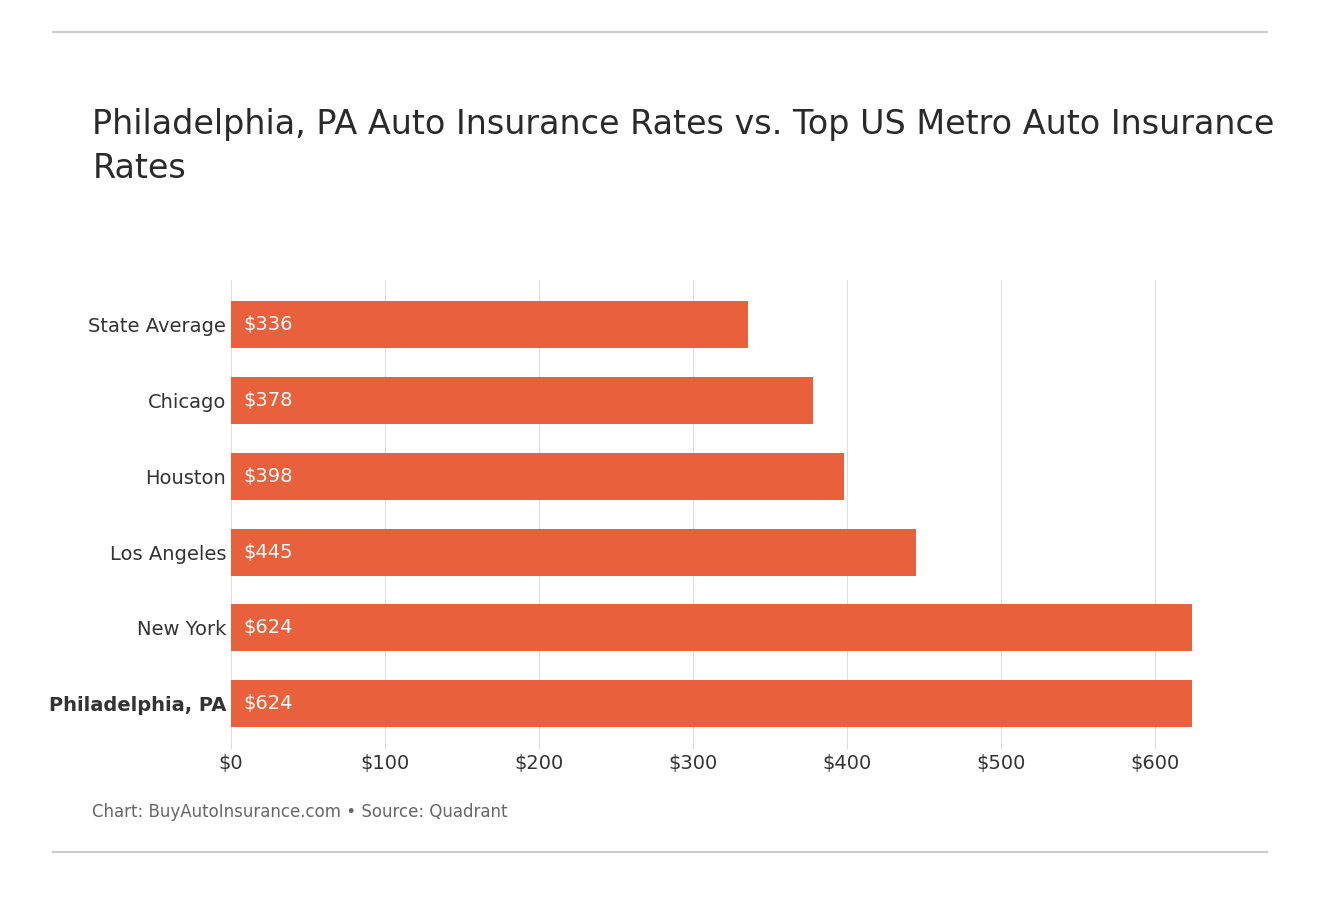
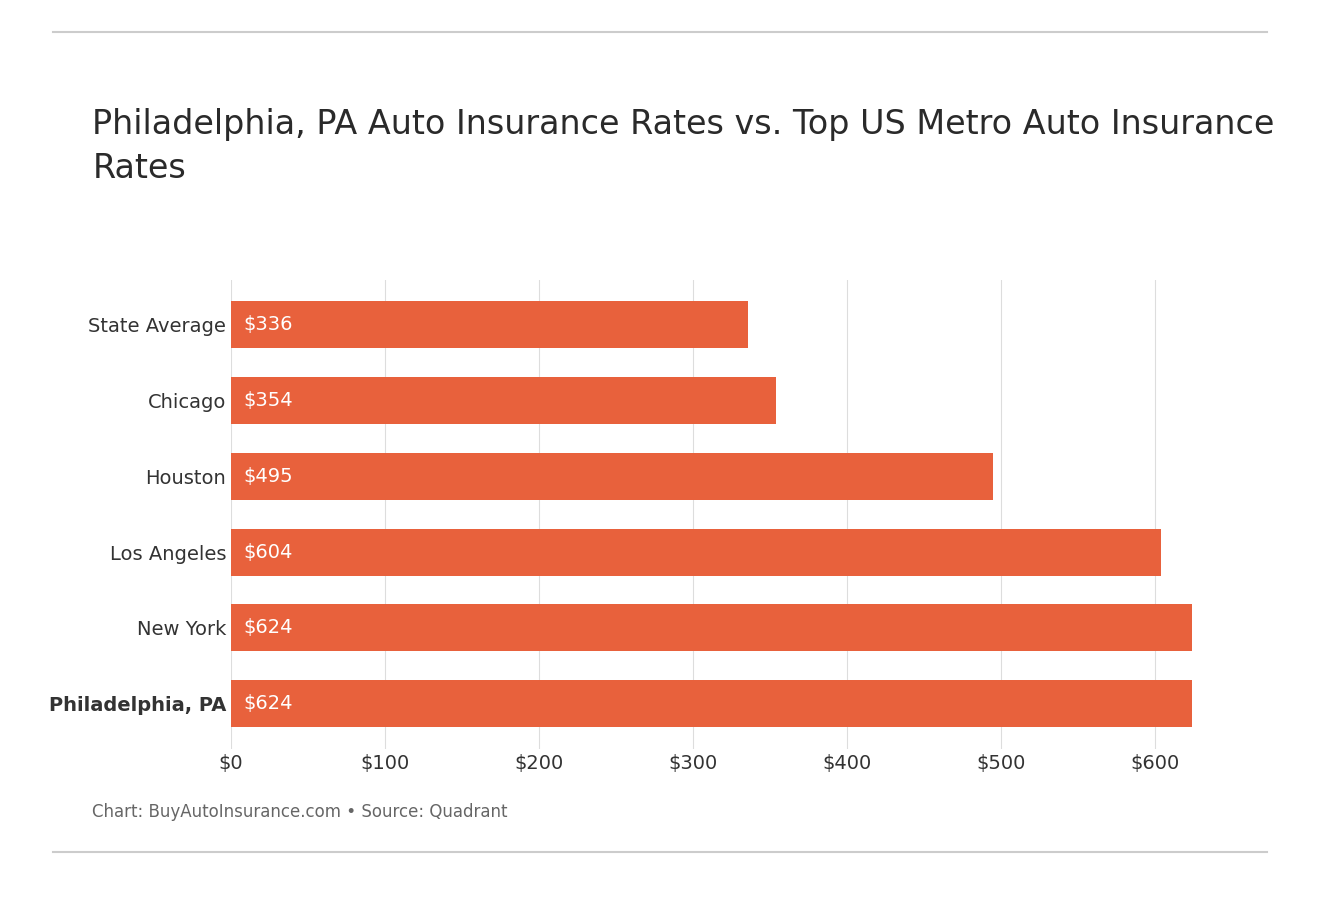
Chicago: $378 -> $354
Houston: $398 -> $495
Los Angeles: $445 -> $604
